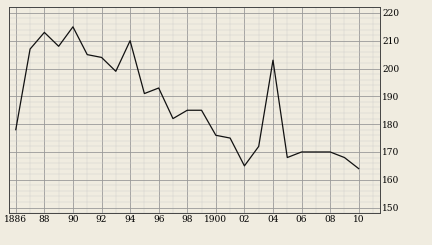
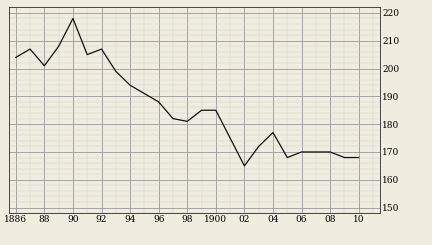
1886: 178 -> 204
88: 213 -> 201
90: 215 -> 218
92: 204 -> 207
94: 210 -> 194
96: 193 -> 188
98: 185 -> 181
1900: 176 -> 185
04: 203 -> 177
10: 164 -> 168
